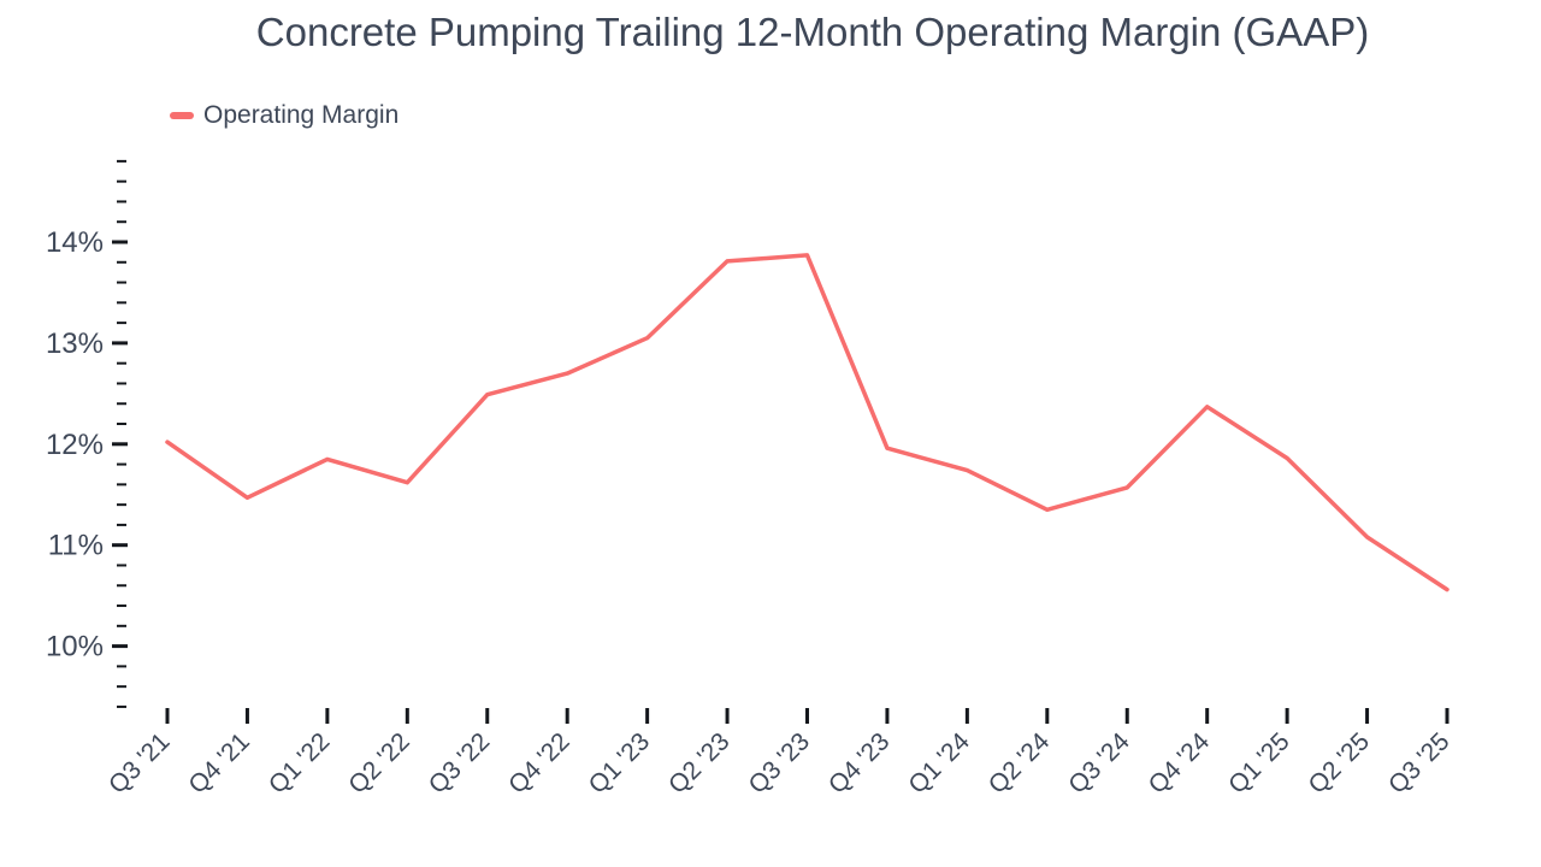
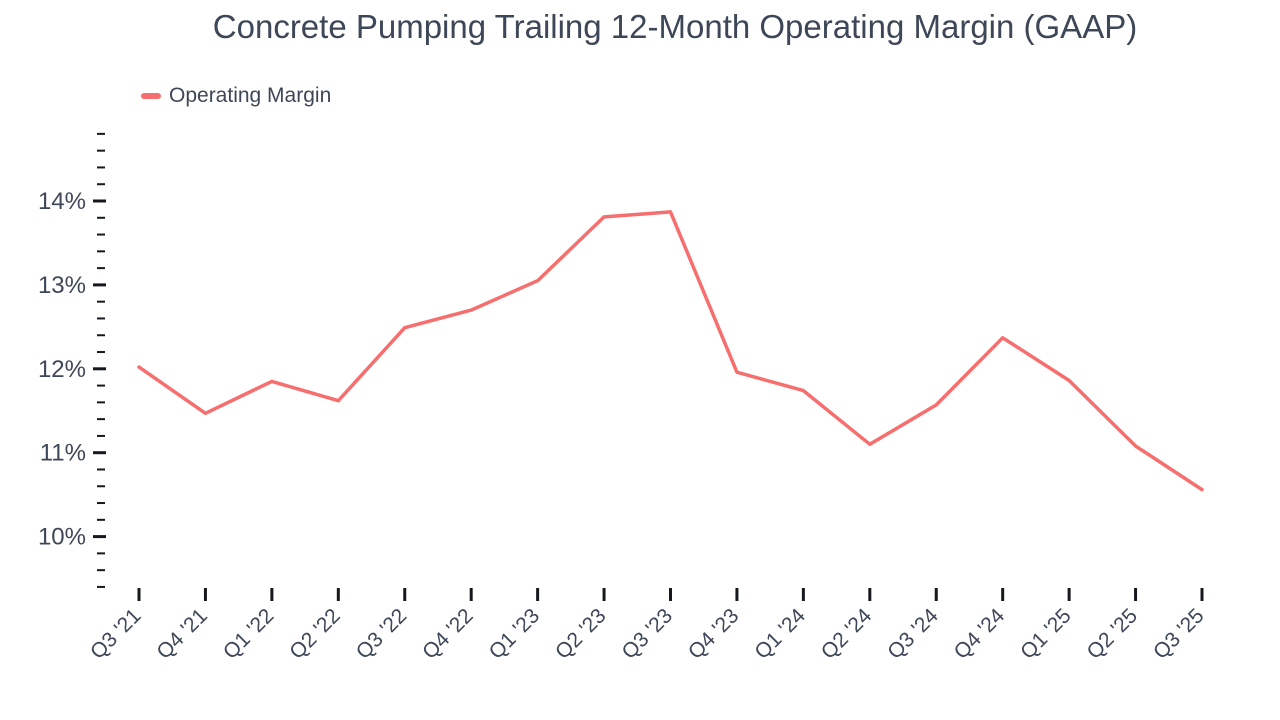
Q2 '24: 11.3% -> 11.1%
